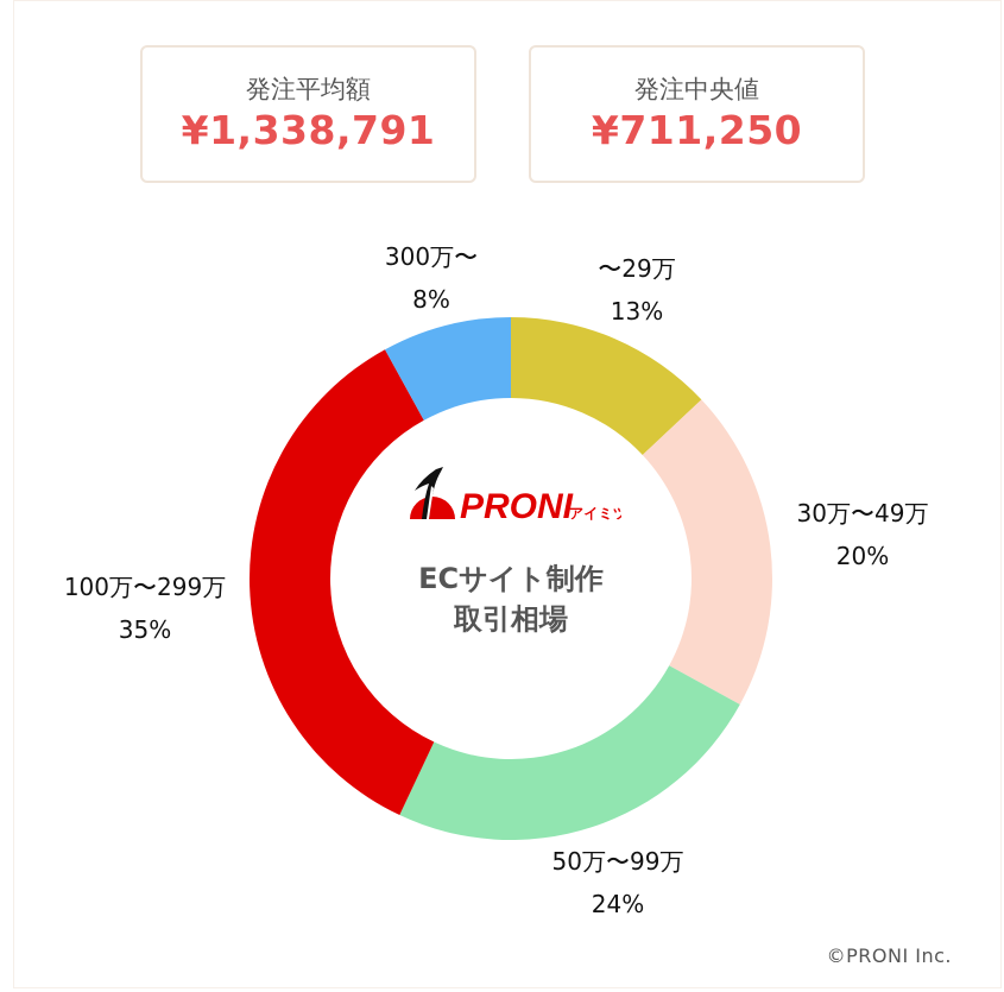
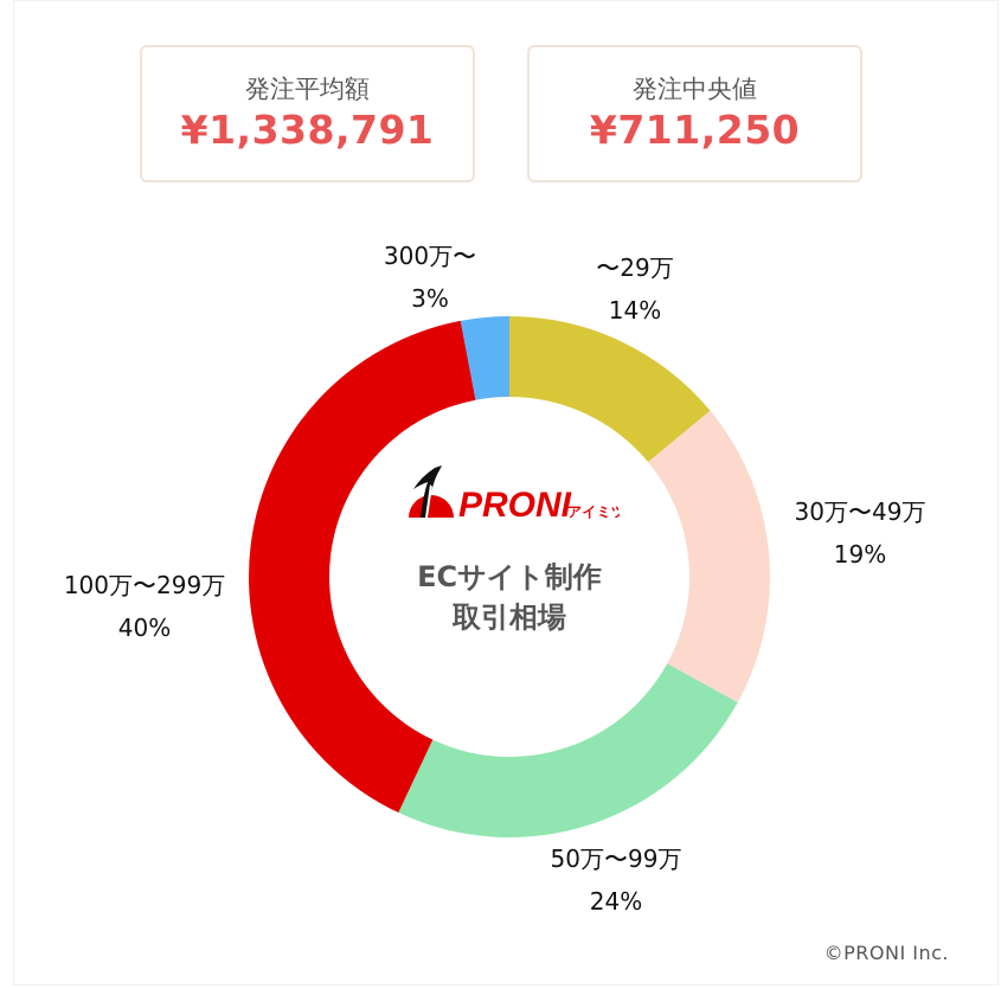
〜29万: 13% -> 14%
30万〜49万: 20% -> 19%
100万〜299万: 35% -> 40%
300万〜: 8% -> 3%
